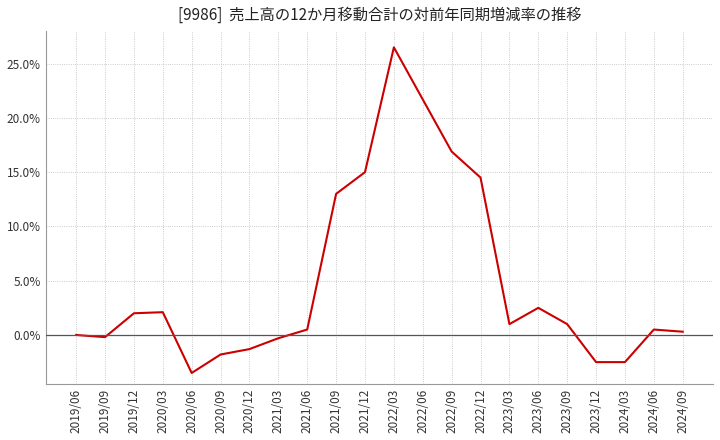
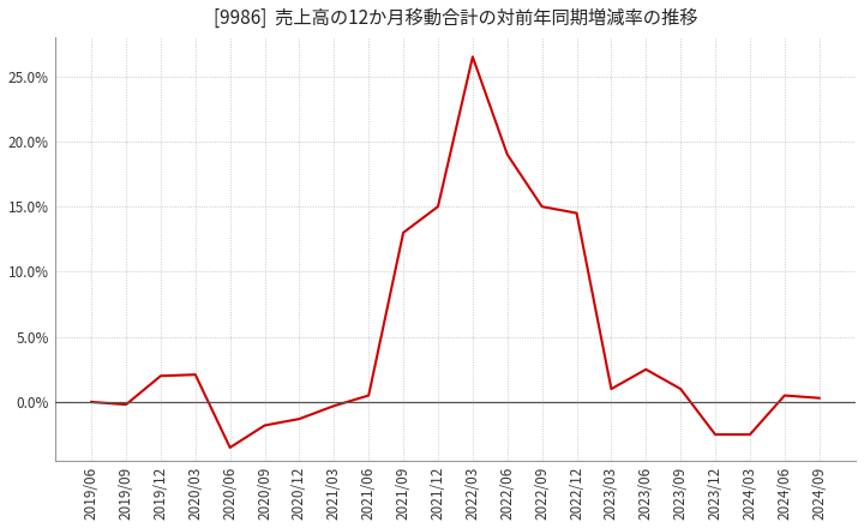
2022/06: 21.7% -> 19.0%
2022/09: 16.9% -> 15.0%
